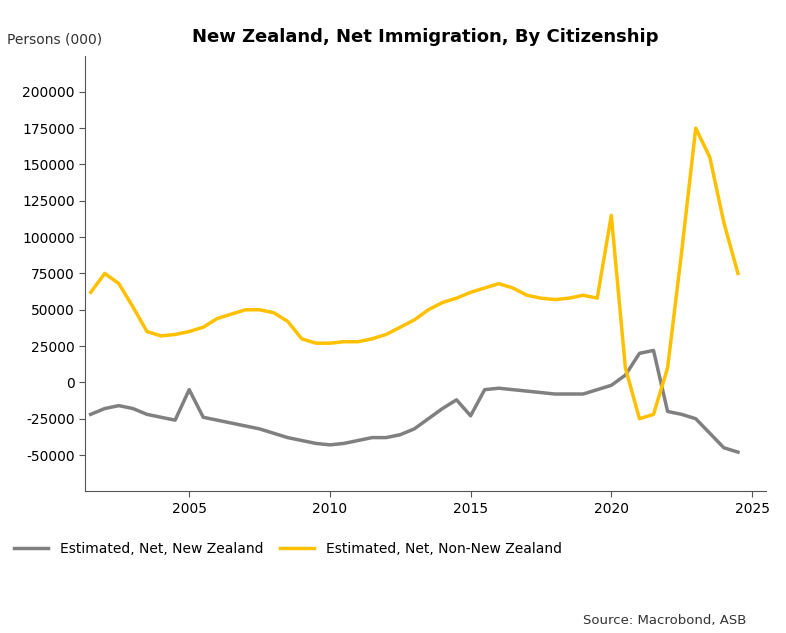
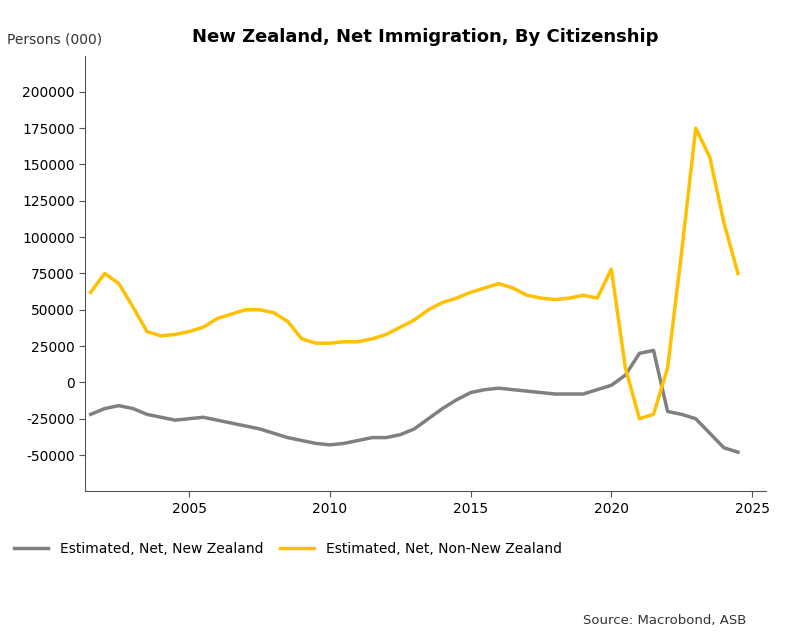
Estimated, Net, New Zealand/2005: -5000 -> -25000
Estimated, Net, New Zealand/2015: -23000 -> -7000
Estimated, Net, Non-New Zealand/2020: 115000 -> 78000
